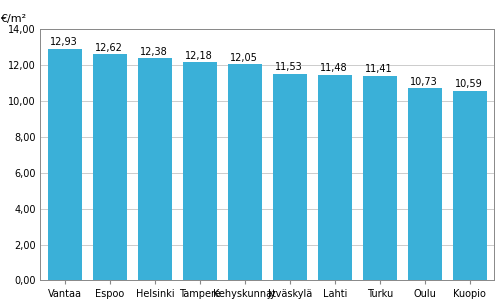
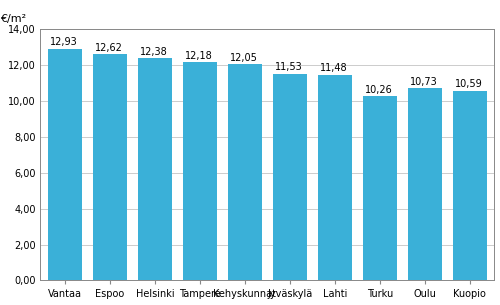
Turku: 11,41 -> 10,26
